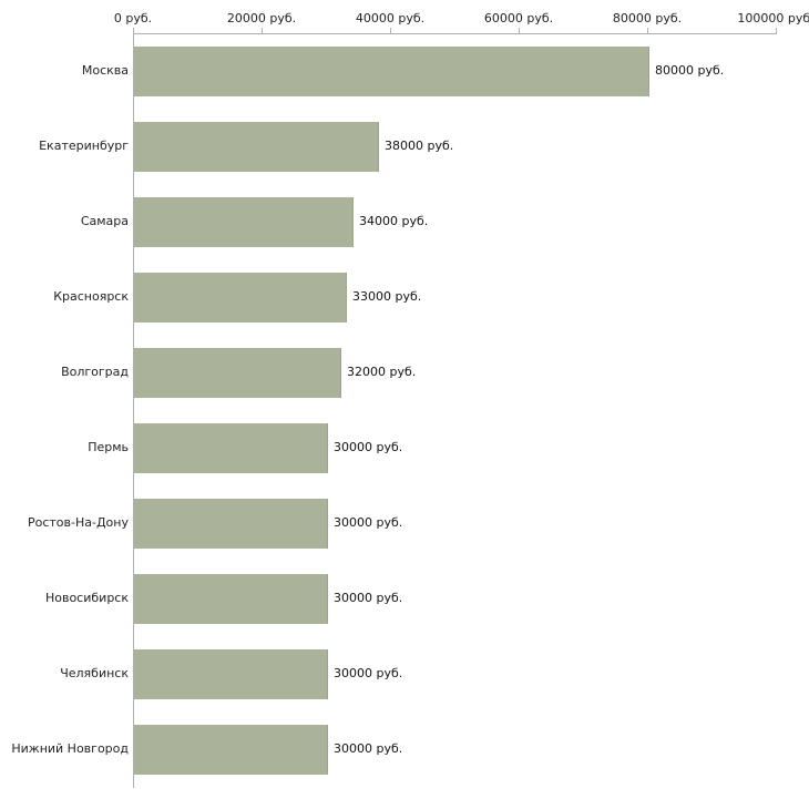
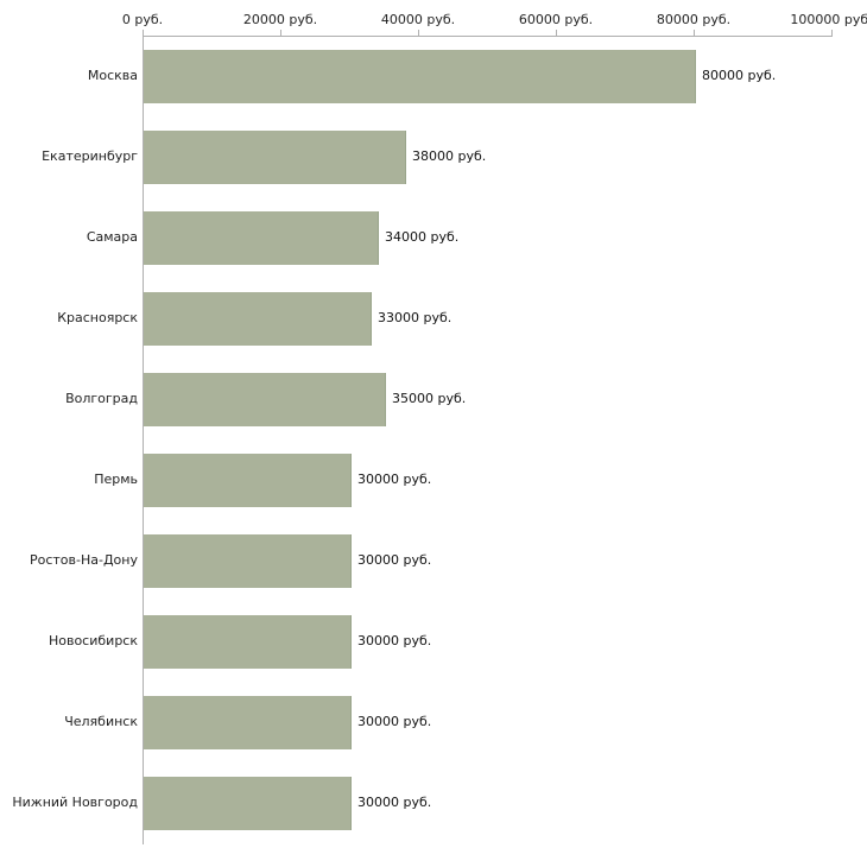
Волгоград: 32000 -> 35000
